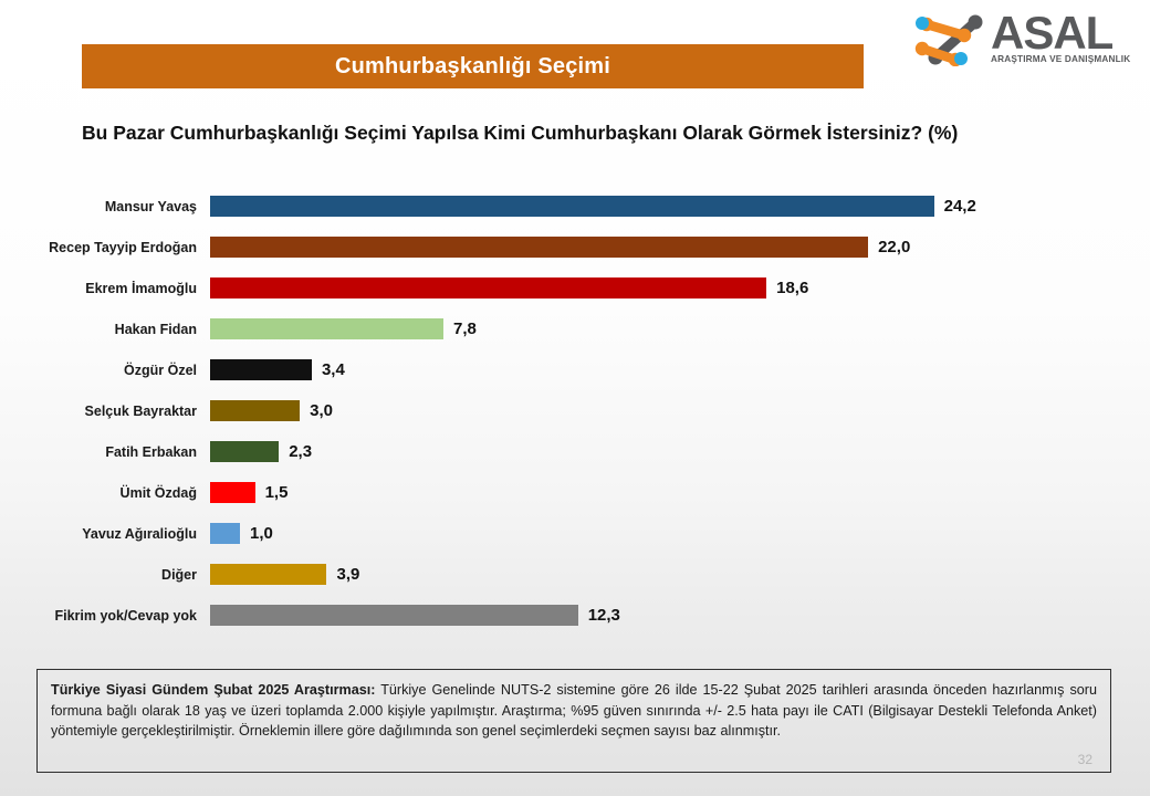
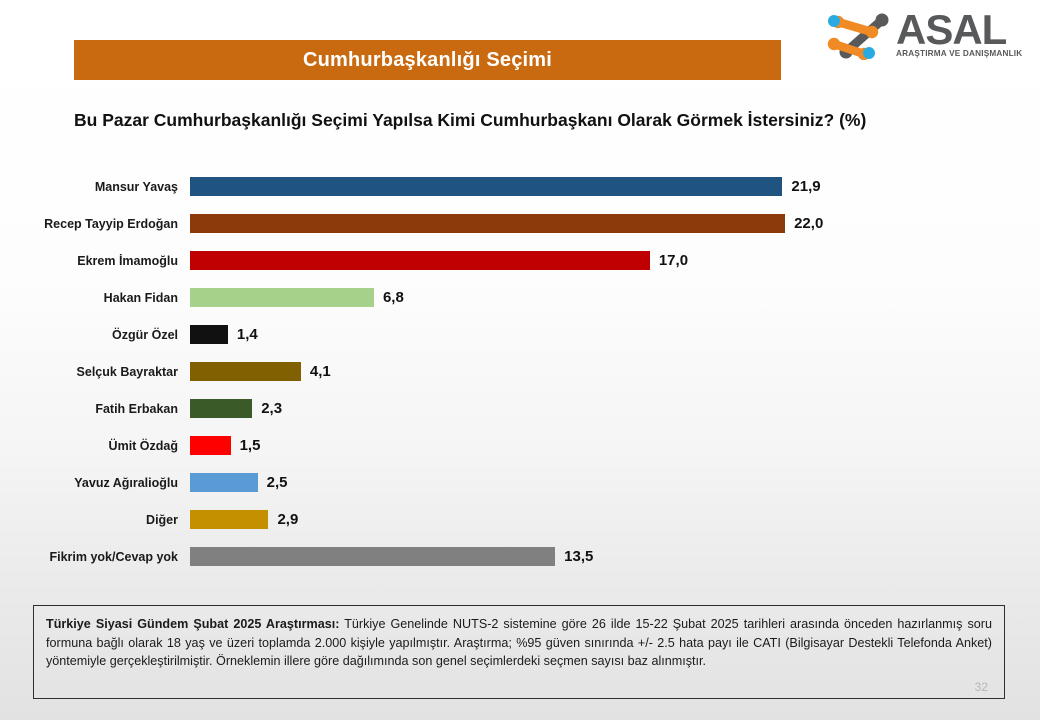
Mansur Yavaş: 24,2 -> 21,9
Ekrem İmamoğlu: 18,6 -> 17,0
Hakan Fidan: 7,8 -> 6,8
Özgür Özel: 3,4 -> 1,4
Selçuk Bayraktar: 3,0 -> 4,1
Yavuz Ağıralioğlu: 1,0 -> 2,5
Diğer: 3,9 -> 2,9
Fikrim yok/Cevap yok: 12,3 -> 13,5
